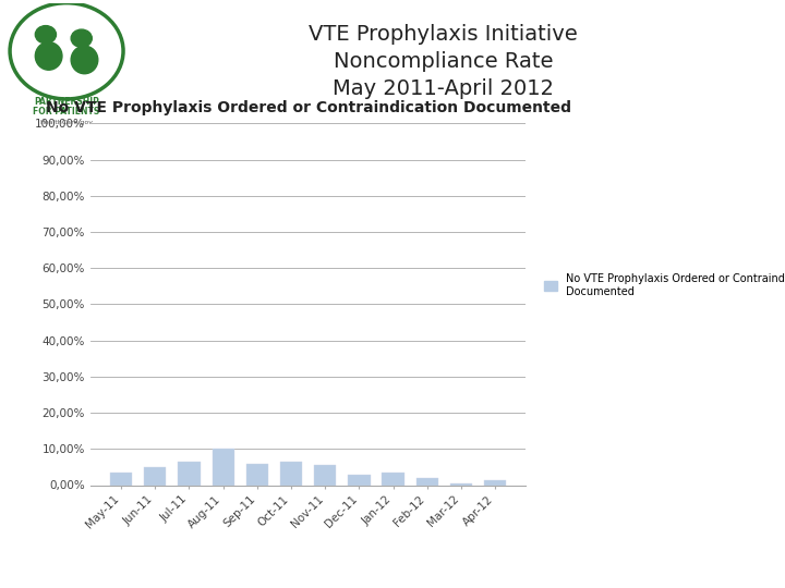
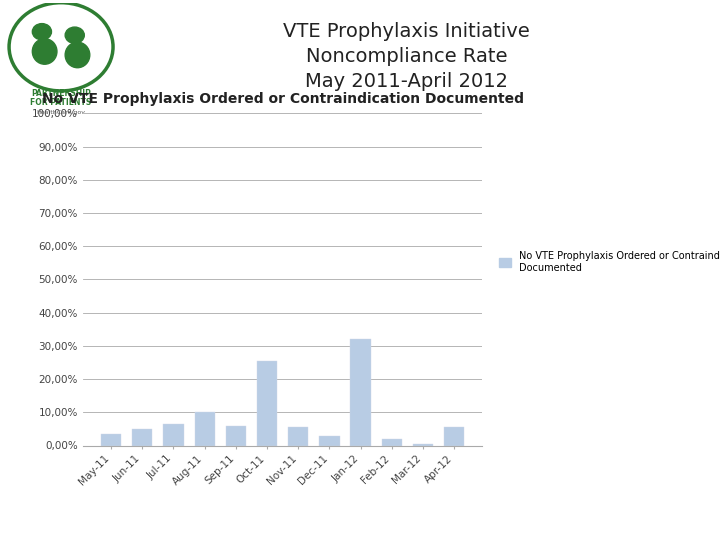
Oct-11: 6,5% -> 25,5%
Jan-12: 3,5% -> 32,0%
Apr-12: 1,5% -> 5,5%
